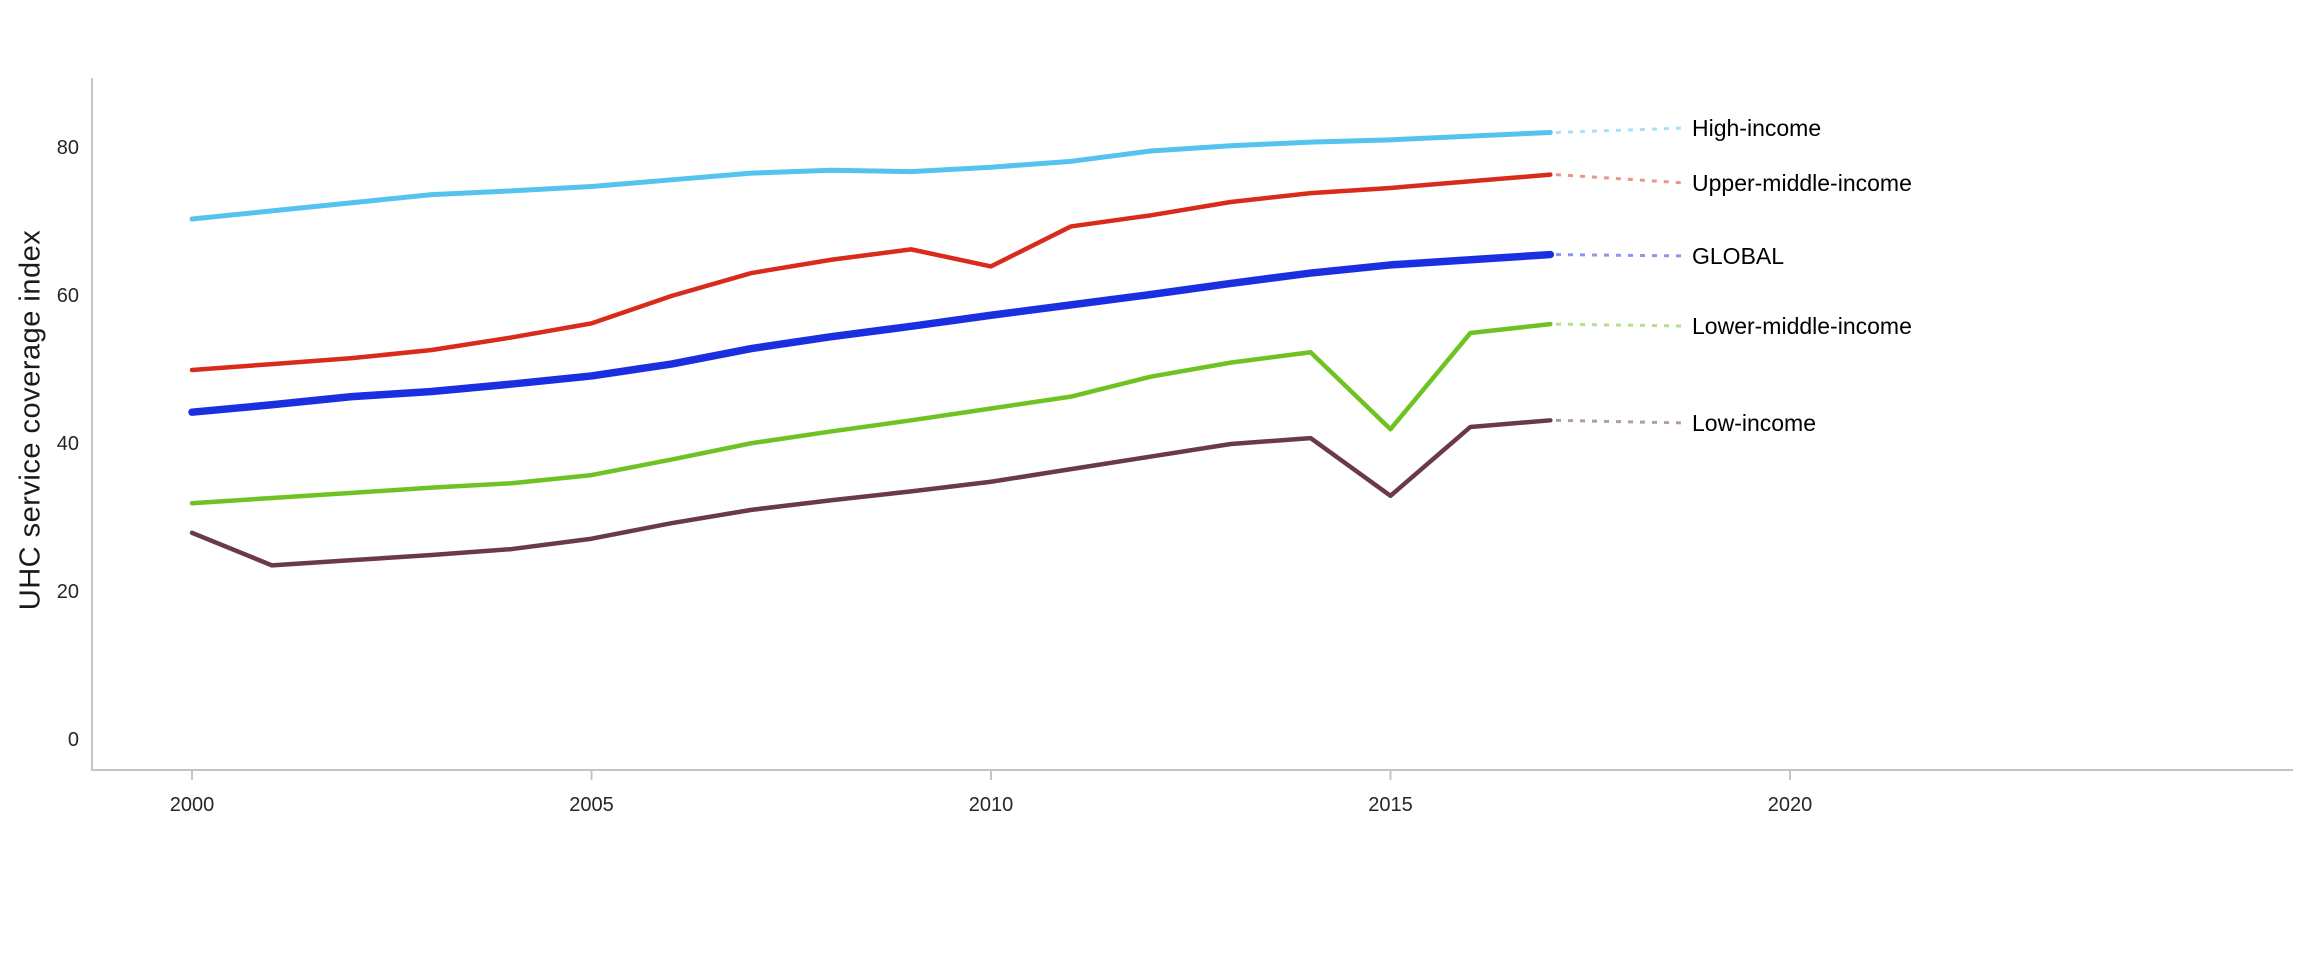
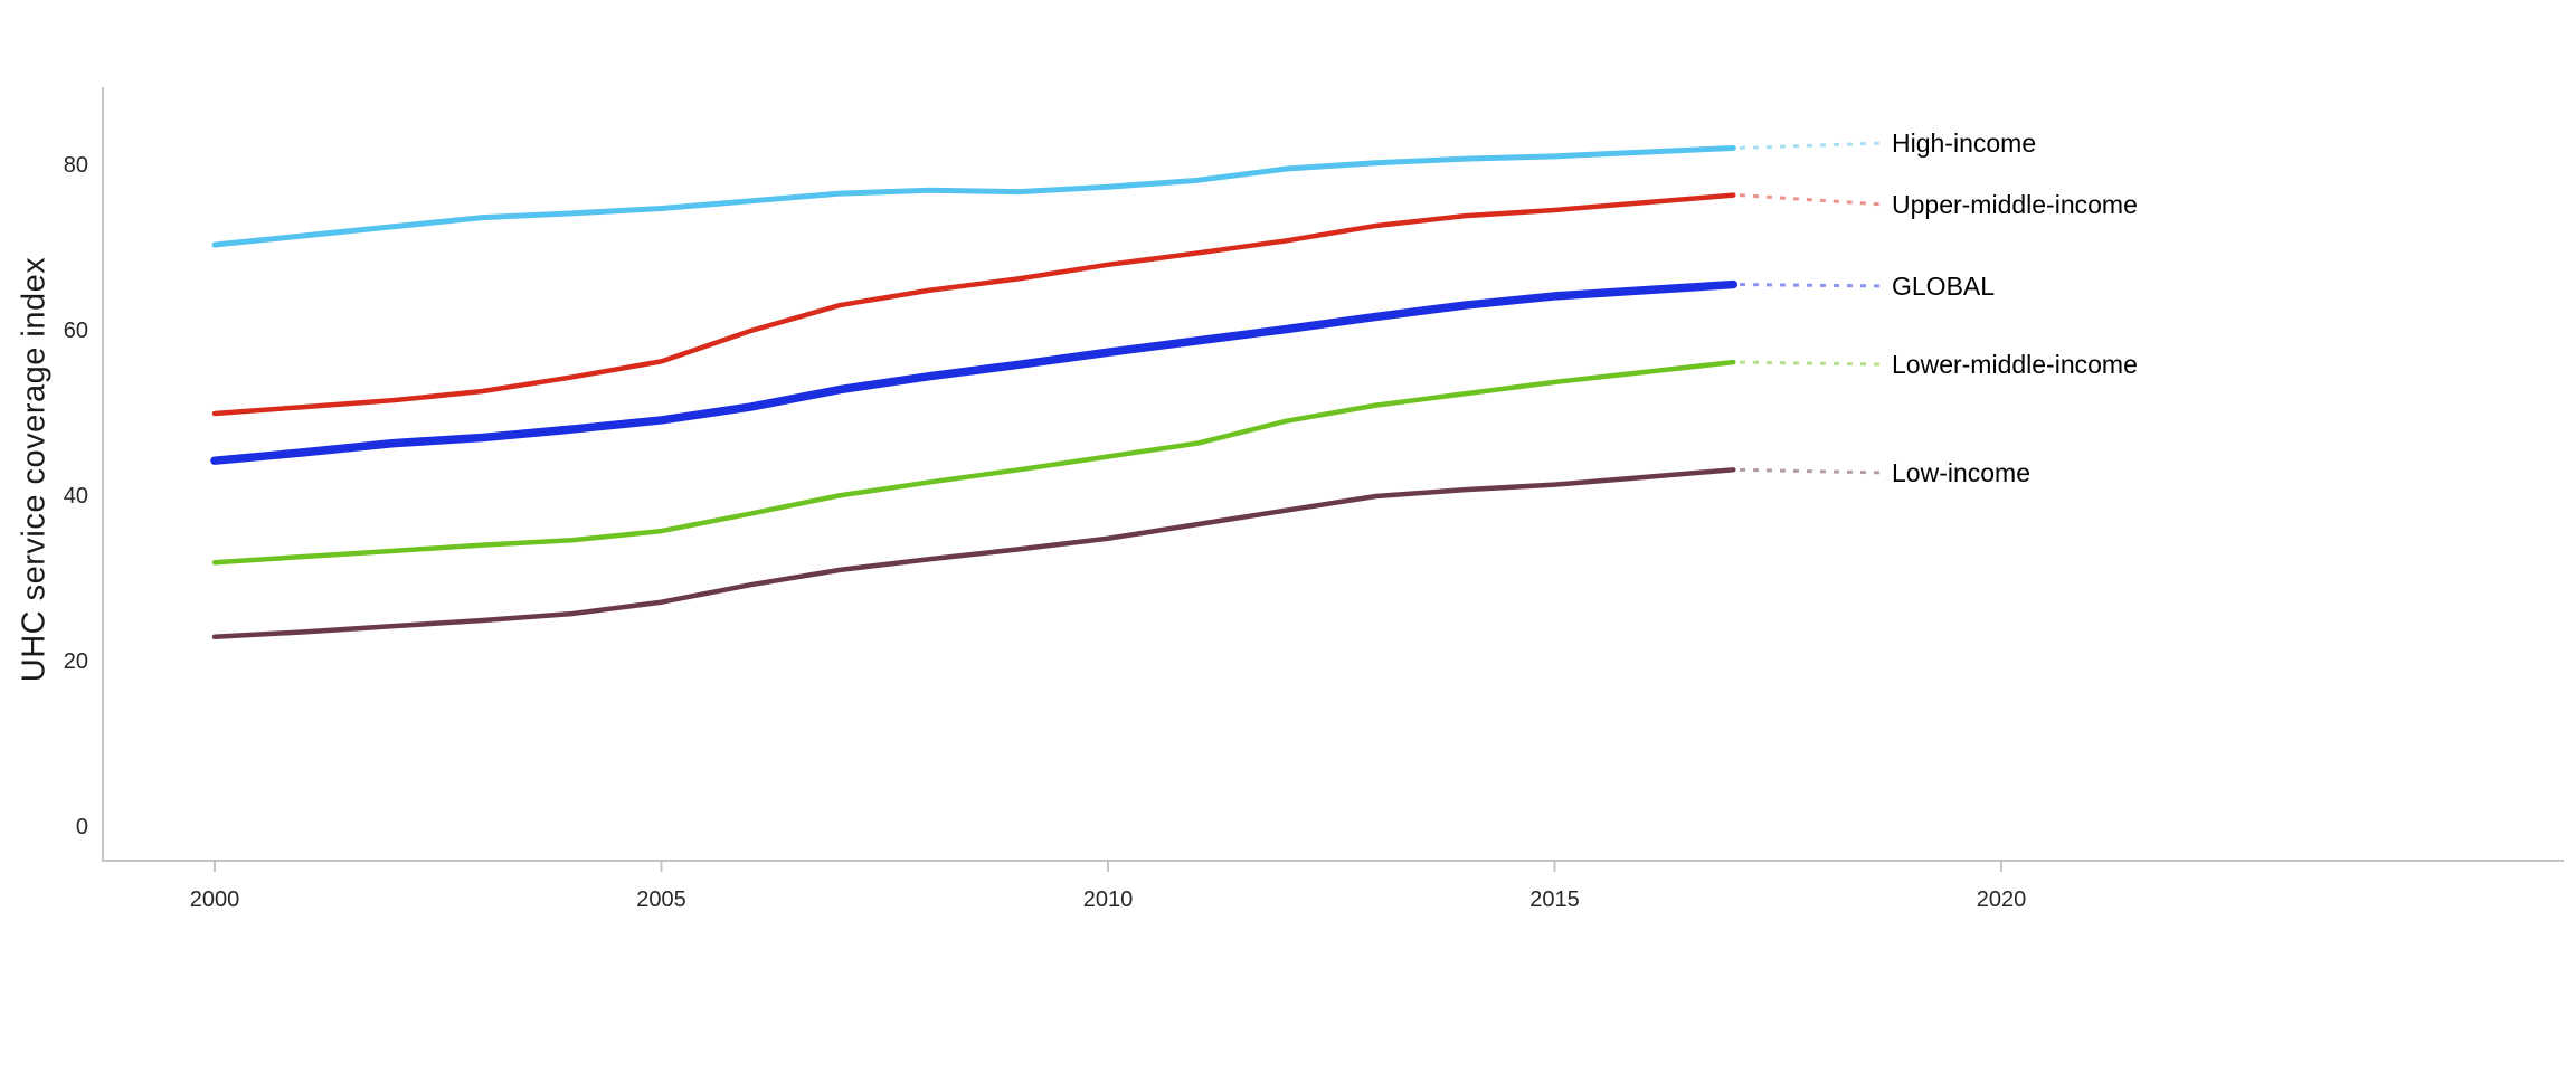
Low-income/2000: 28 -> 23
Upper-middle-income/2010: 64 -> 68
Lower-middle-income/2015: 42 -> 54
Low-income/2015: 33 -> 41
